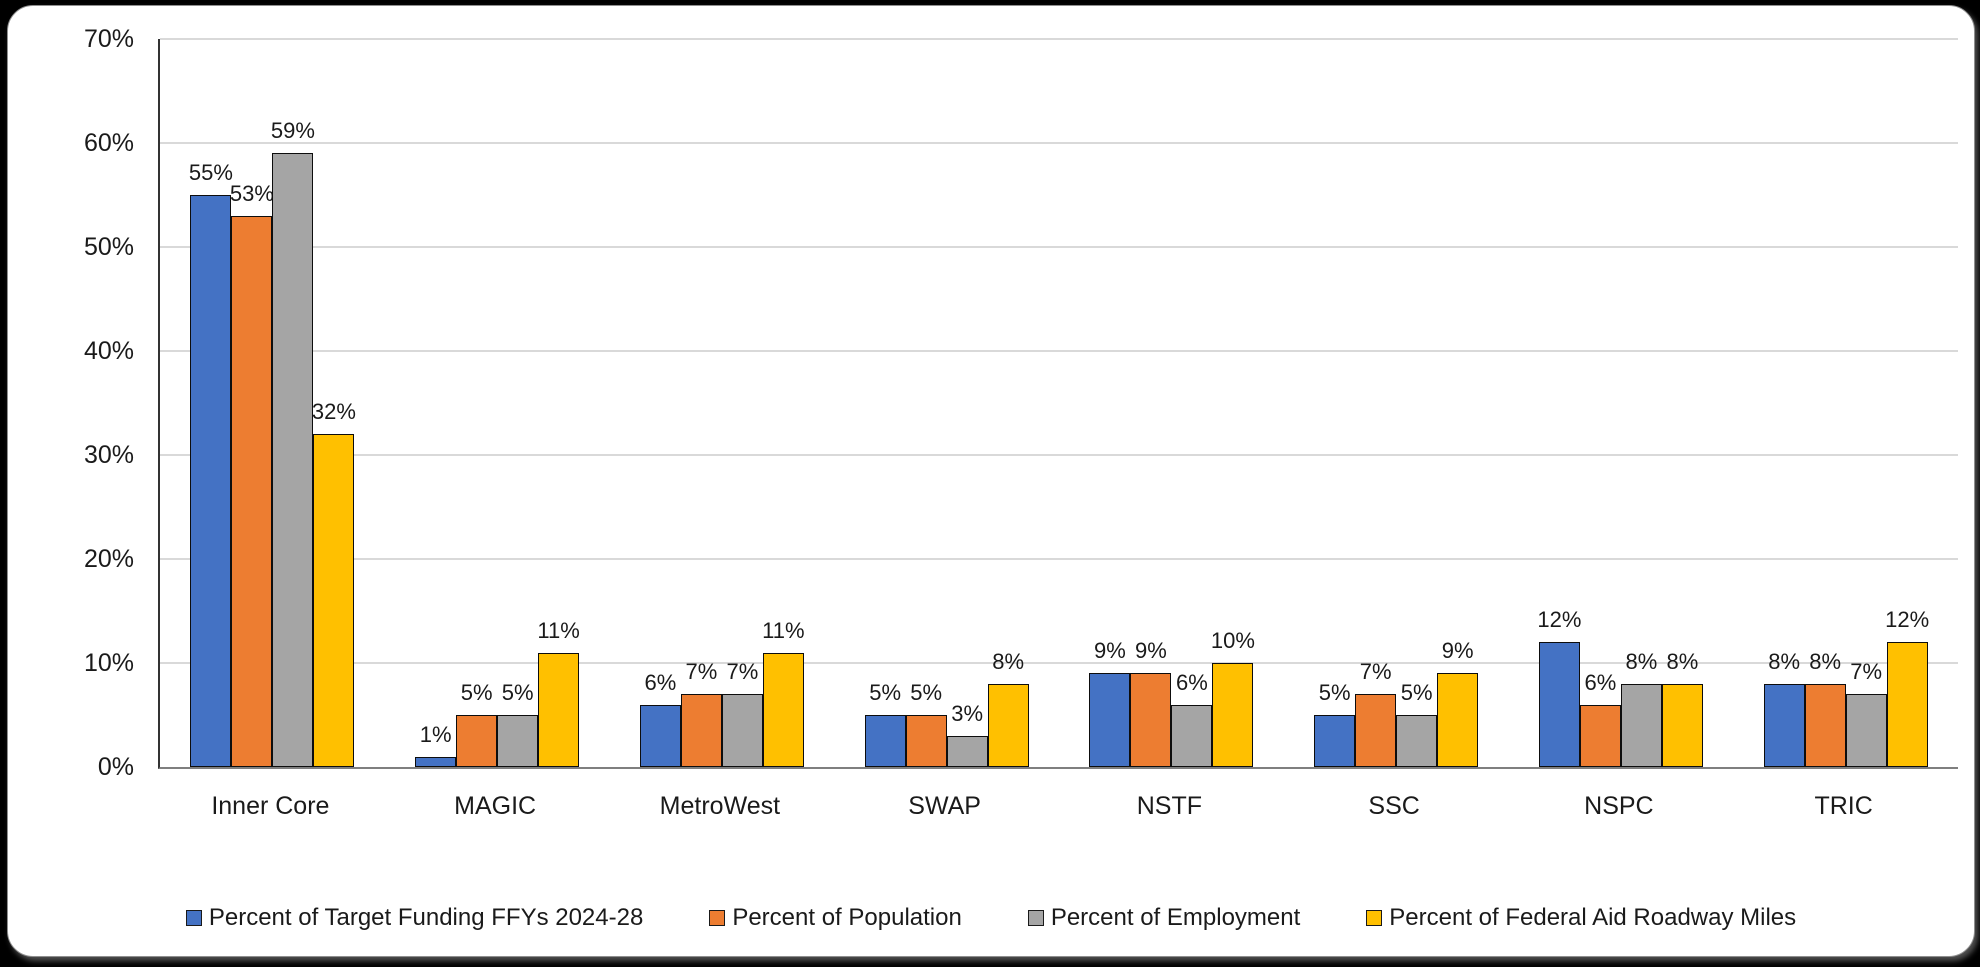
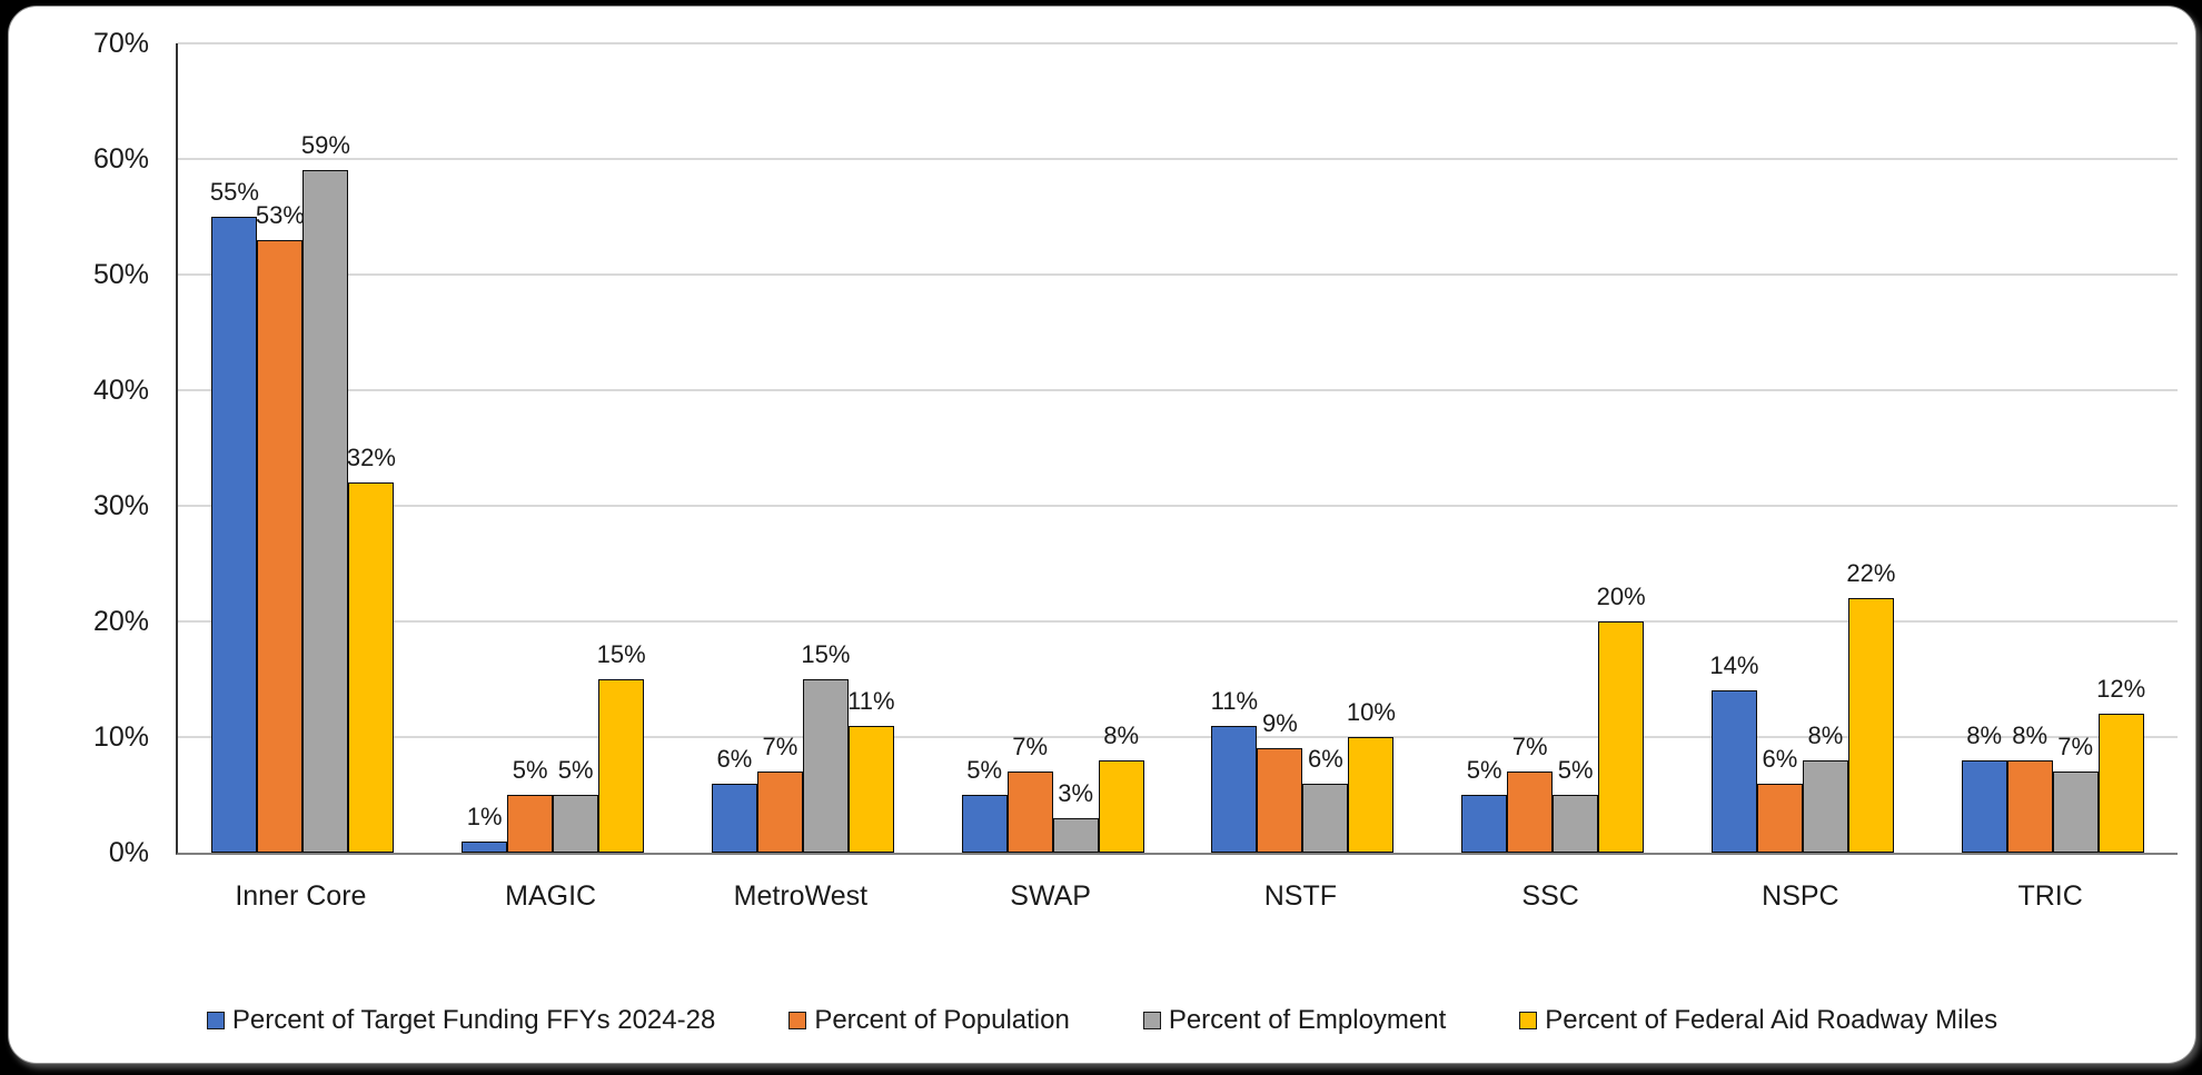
Percent of Federal Aid Roadway Miles/MAGIC: 11% -> 15%
Percent of Employment/MetroWest: 7% -> 15%
Percent of Population/SWAP: 5% -> 7%
Percent of Target Funding FFYs 2024-28/NSTF: 9% -> 11%
Percent of Federal Aid Roadway Miles/SSC: 9% -> 20%
Percent of Target Funding FFYs 2024-28/NSPC: 12% -> 14%
Percent of Federal Aid Roadway Miles/NSPC: 8% -> 22%
